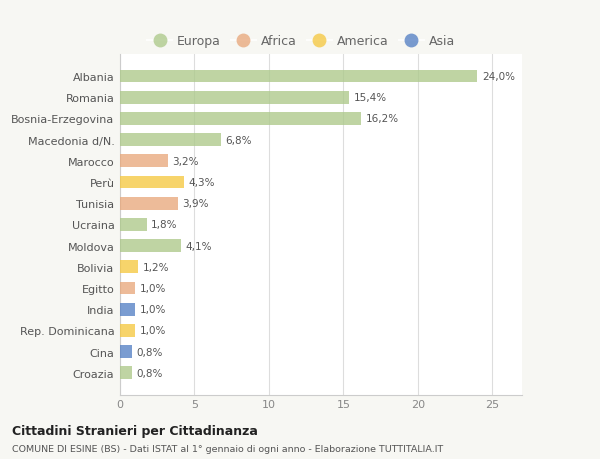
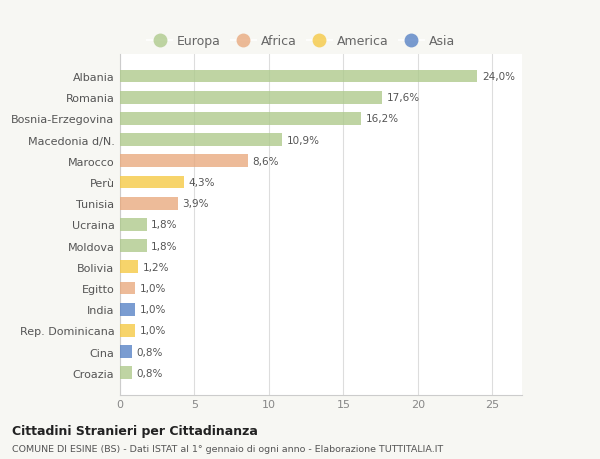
Romania: 15,4% -> 17,6%
Macedonia d/N.: 6,8% -> 10,9%
Marocco: 3,2% -> 8,6%
Moldova: 4,1% -> 1,8%
